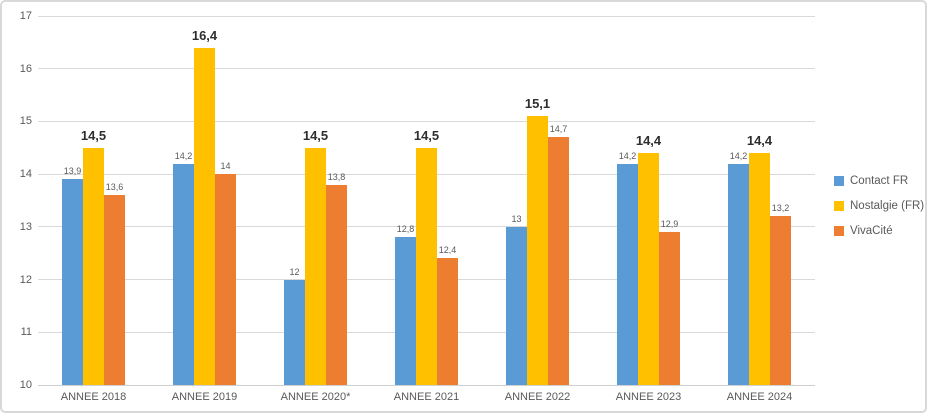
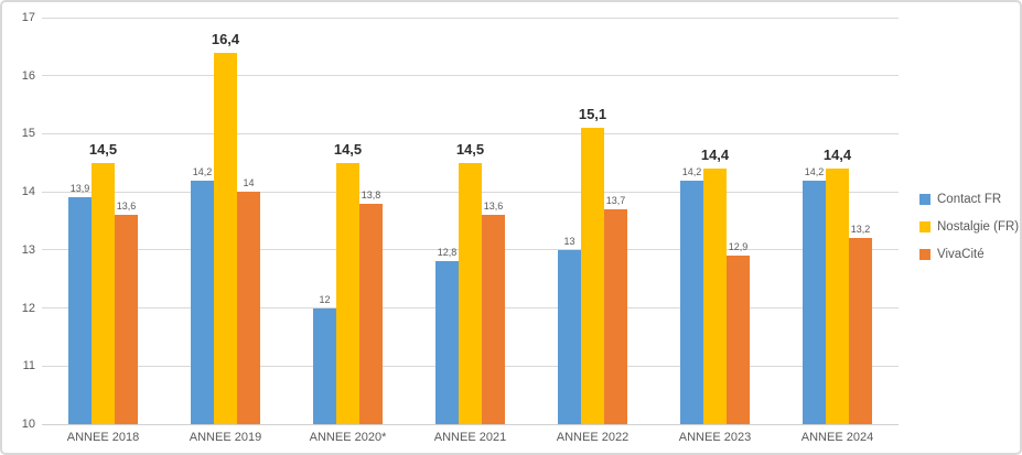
VivaCité/ANNEE 2021: 12,4 -> 13,6
VivaCité/ANNEE 2022: 14,7 -> 13,7
